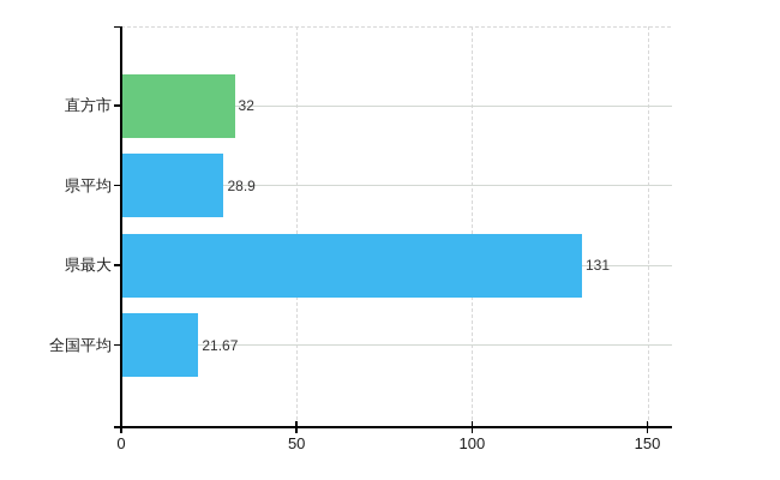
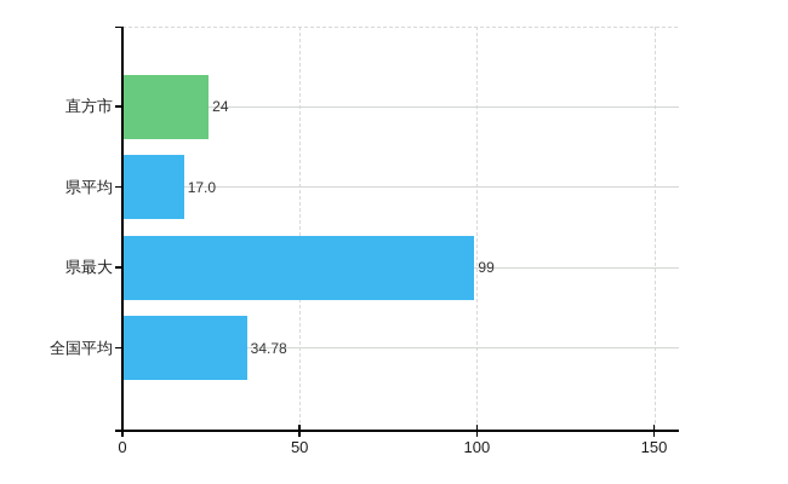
直方市: 32 -> 24
県平均: 28.9 -> 17.0
県最大: 131 -> 99
全国平均: 21.67 -> 34.78
